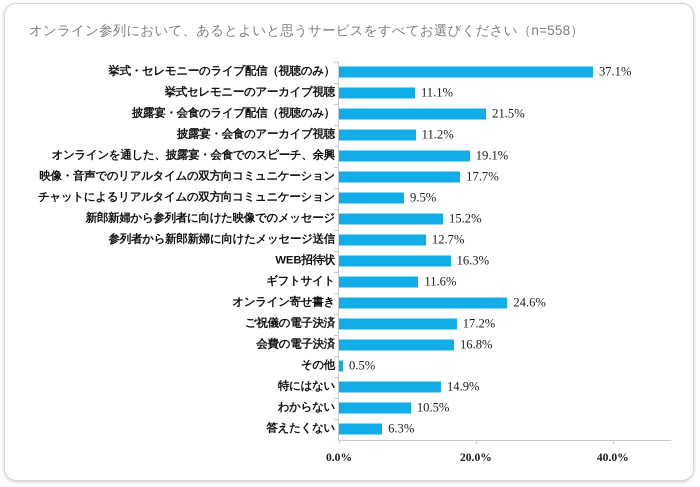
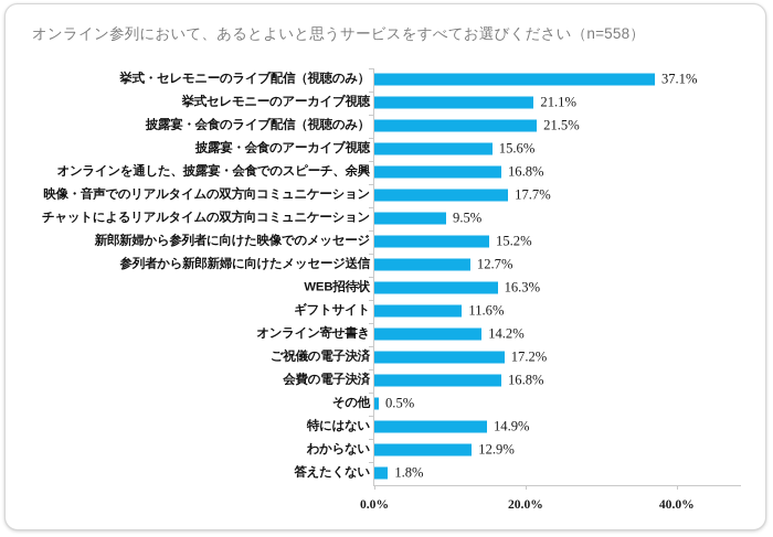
挙式セレモニーのアーカイブ視聴: 11.1% -> 21.1%
披露宴・会食のアーカイブ視聴: 11.2% -> 15.6%
オンラインを通した、披露宴・会食でのスピーチ、余興: 19.1% -> 16.8%
オンライン寄せ書き: 24.6% -> 14.2%
わからない: 10.5% -> 12.9%
答えたくない: 6.3% -> 1.8%
